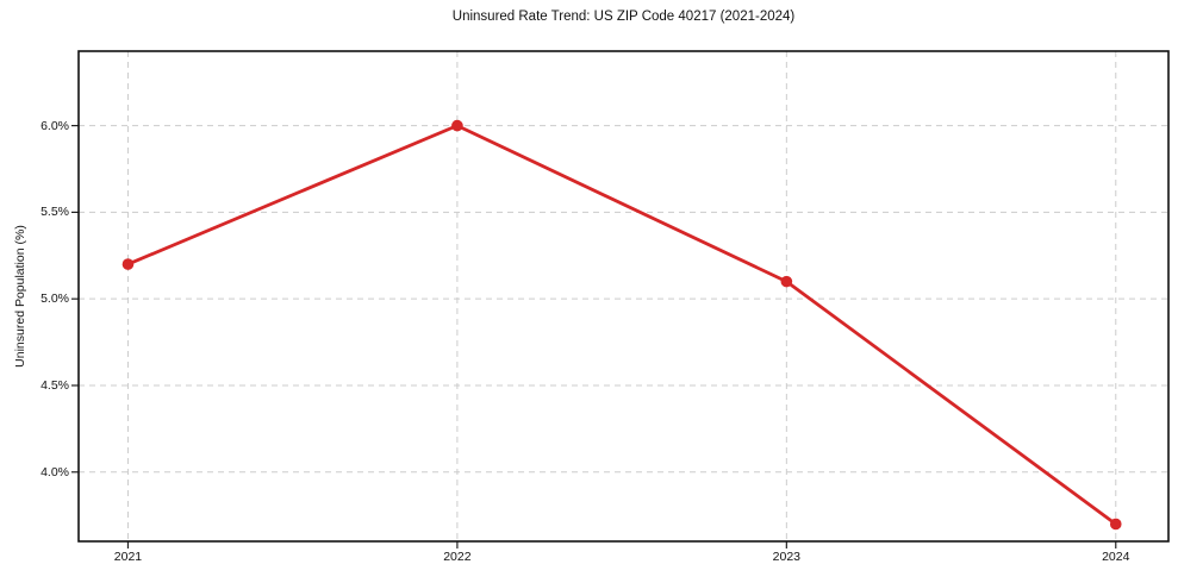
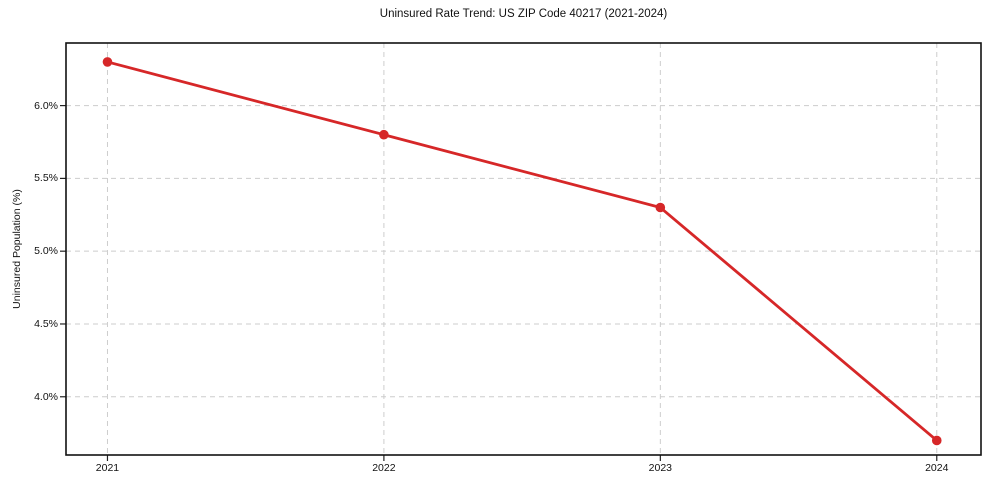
2021: 5.2% -> 6.3%
2022: 6.0% -> 5.8%
2023: 5.1% -> 5.3%
